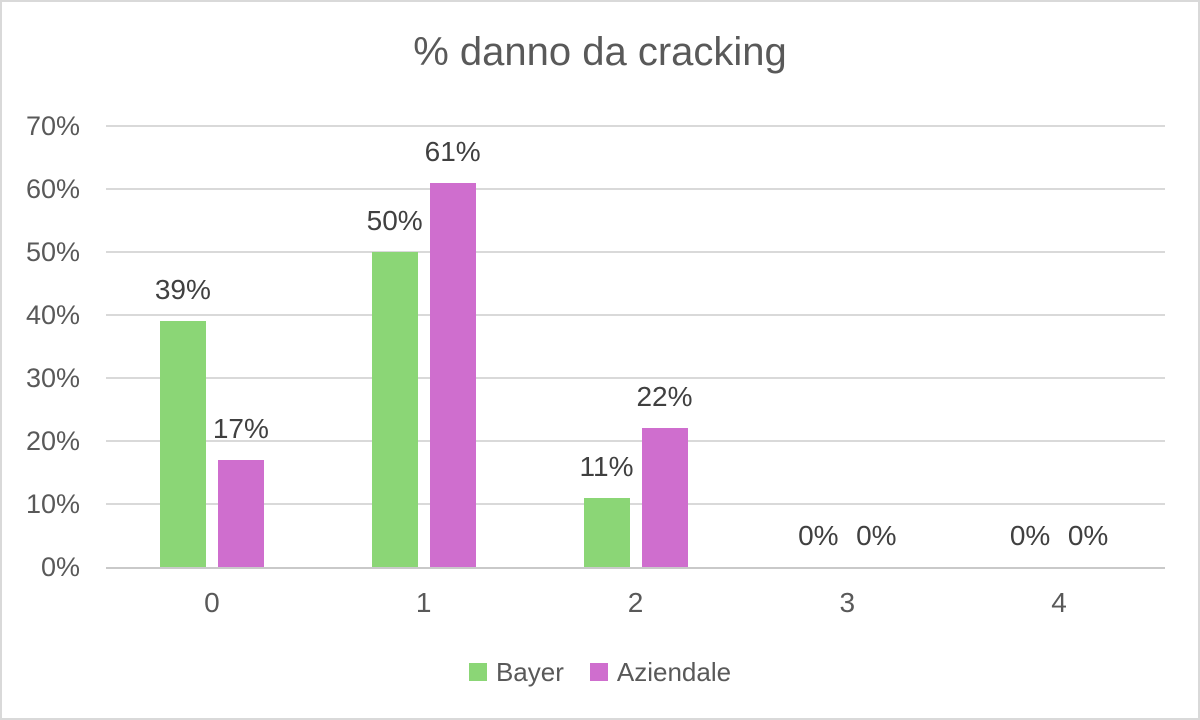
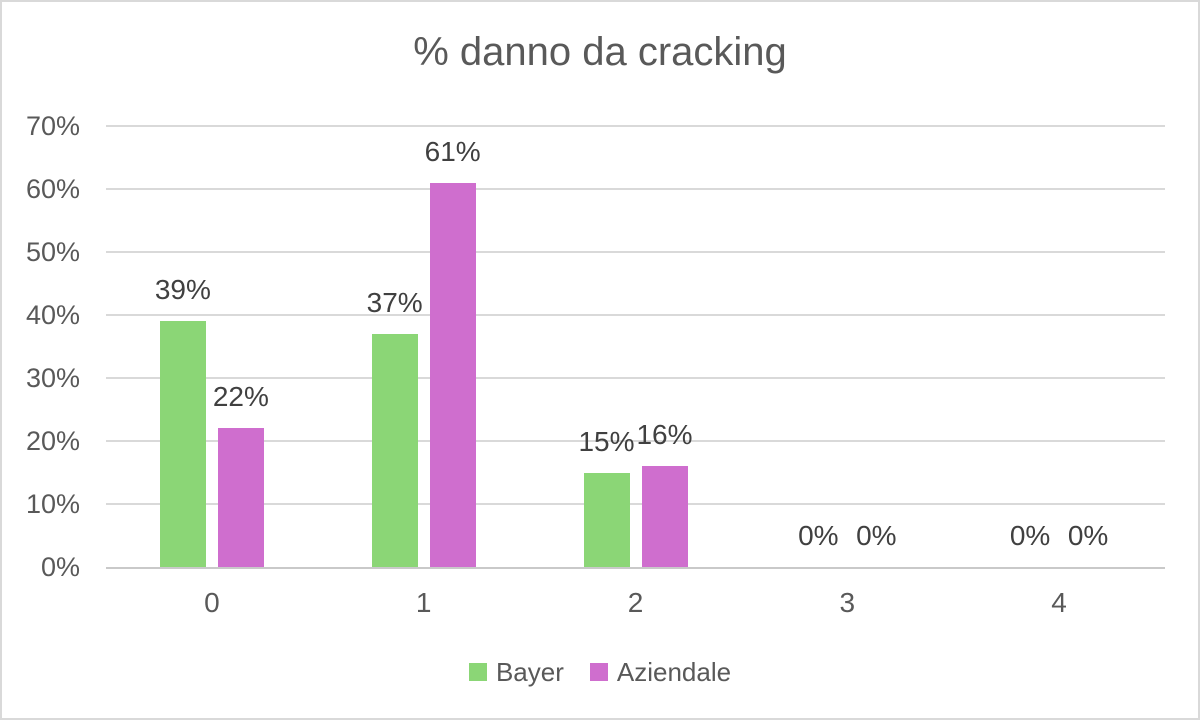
Aziendale/0: 17% -> 22%
Bayer/1: 50% -> 37%
Bayer/2: 11% -> 15%
Aziendale/2: 22% -> 16%
